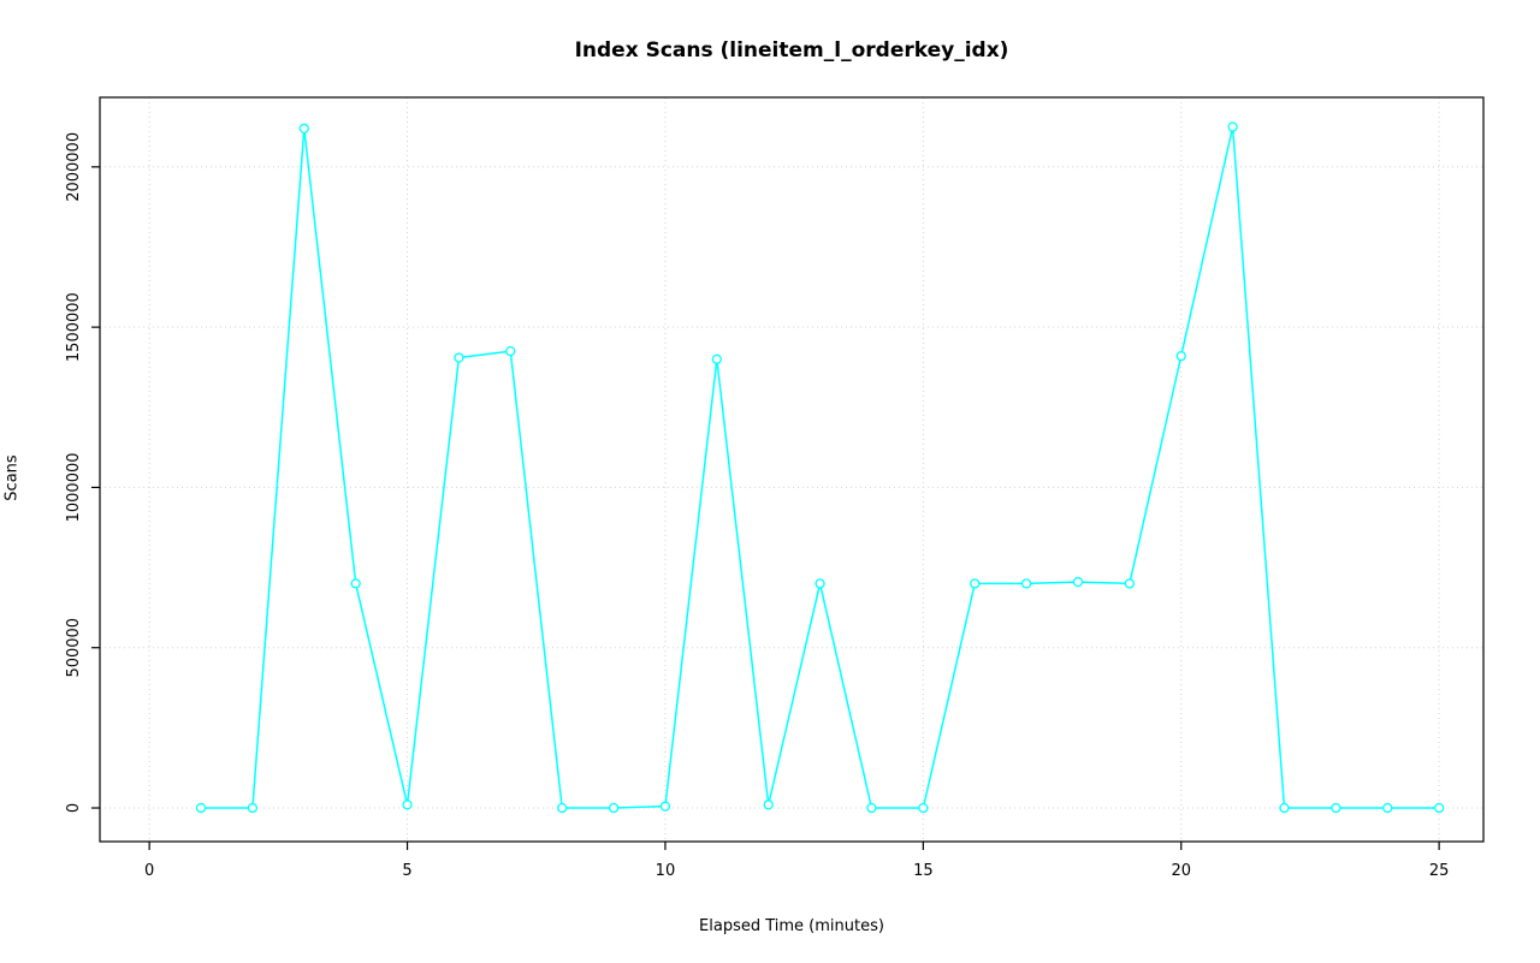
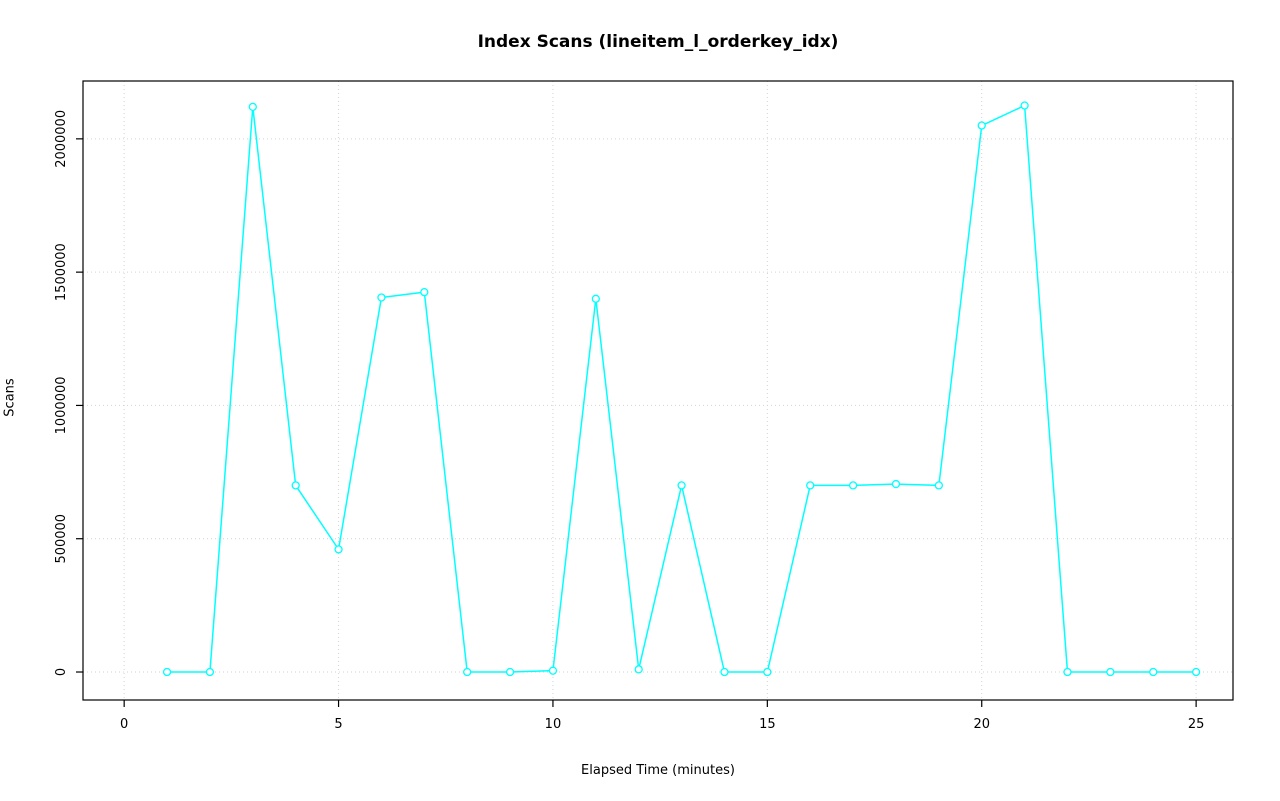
5: 10000 -> 460000
20: 1410000 -> 2050000
